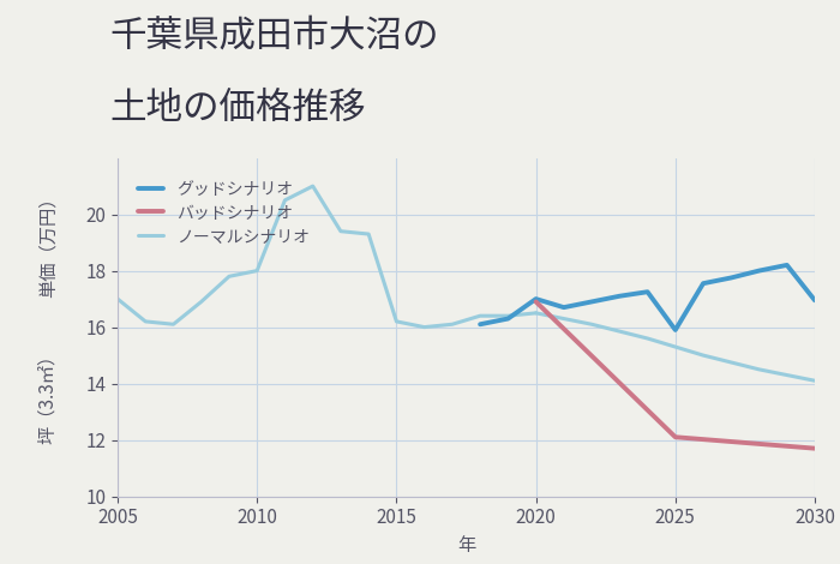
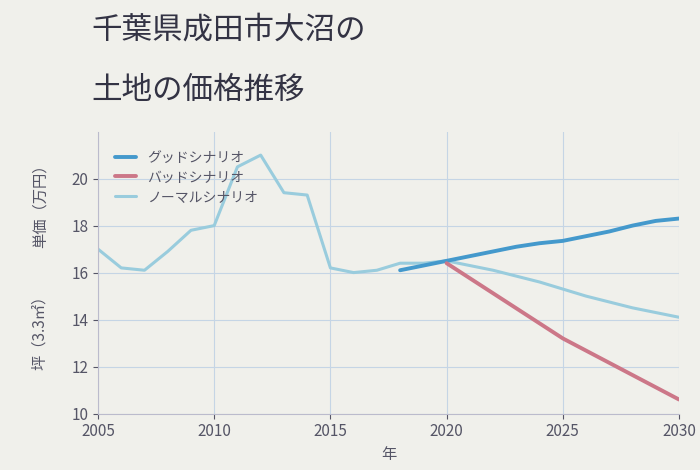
グッドシナリオ/2020: 17.00 -> 16.50
バッドシナリオ/2020: 16.9 -> 16.4
グッドシナリオ/2025: 15.90 -> 17.35
バッドシナリオ/2025: 12.1 -> 13.2
グッドシナリオ/2030: 16.95 -> 18.30
バッドシナリオ/2030: 11.7 -> 10.6
